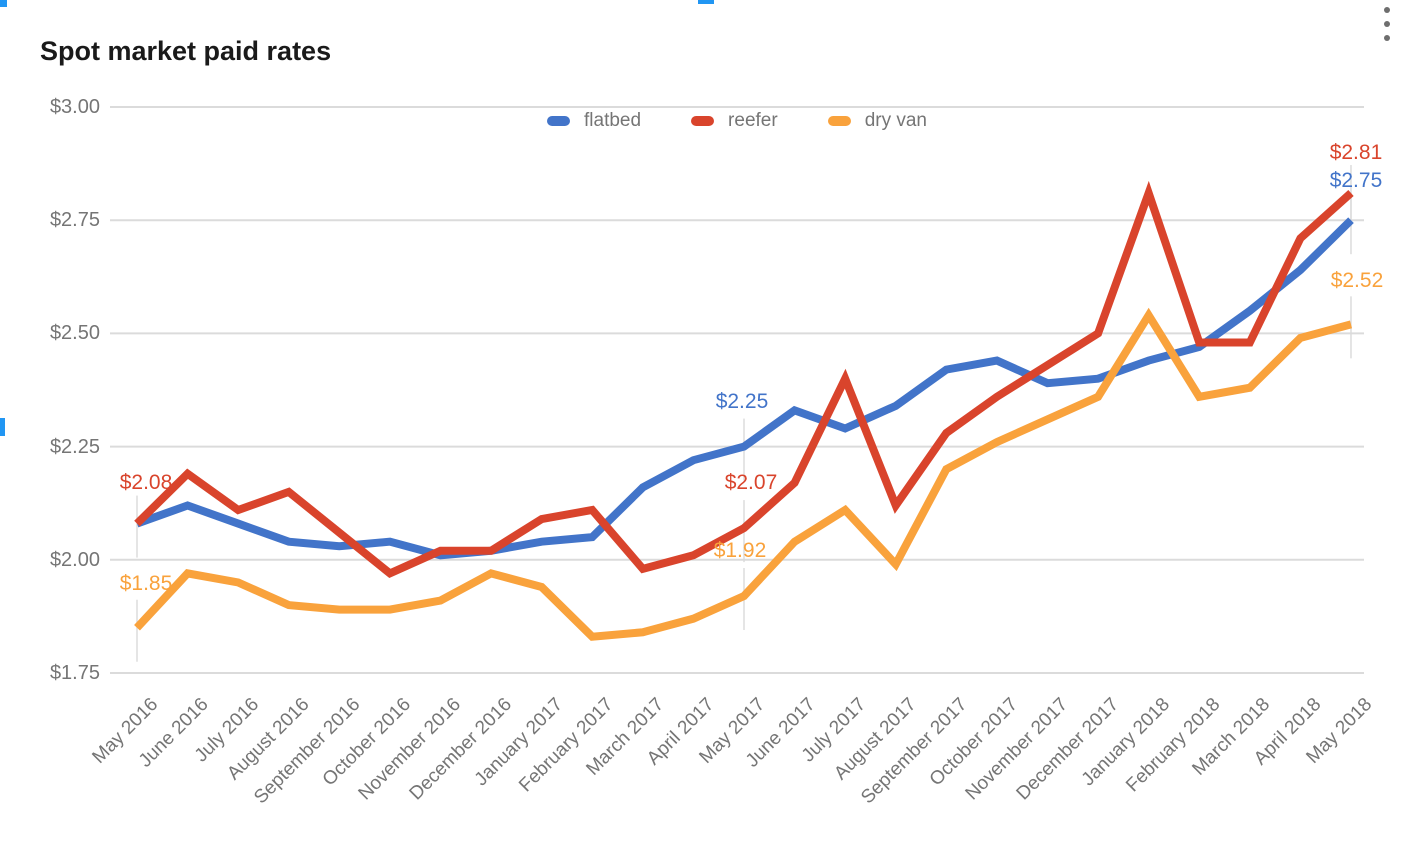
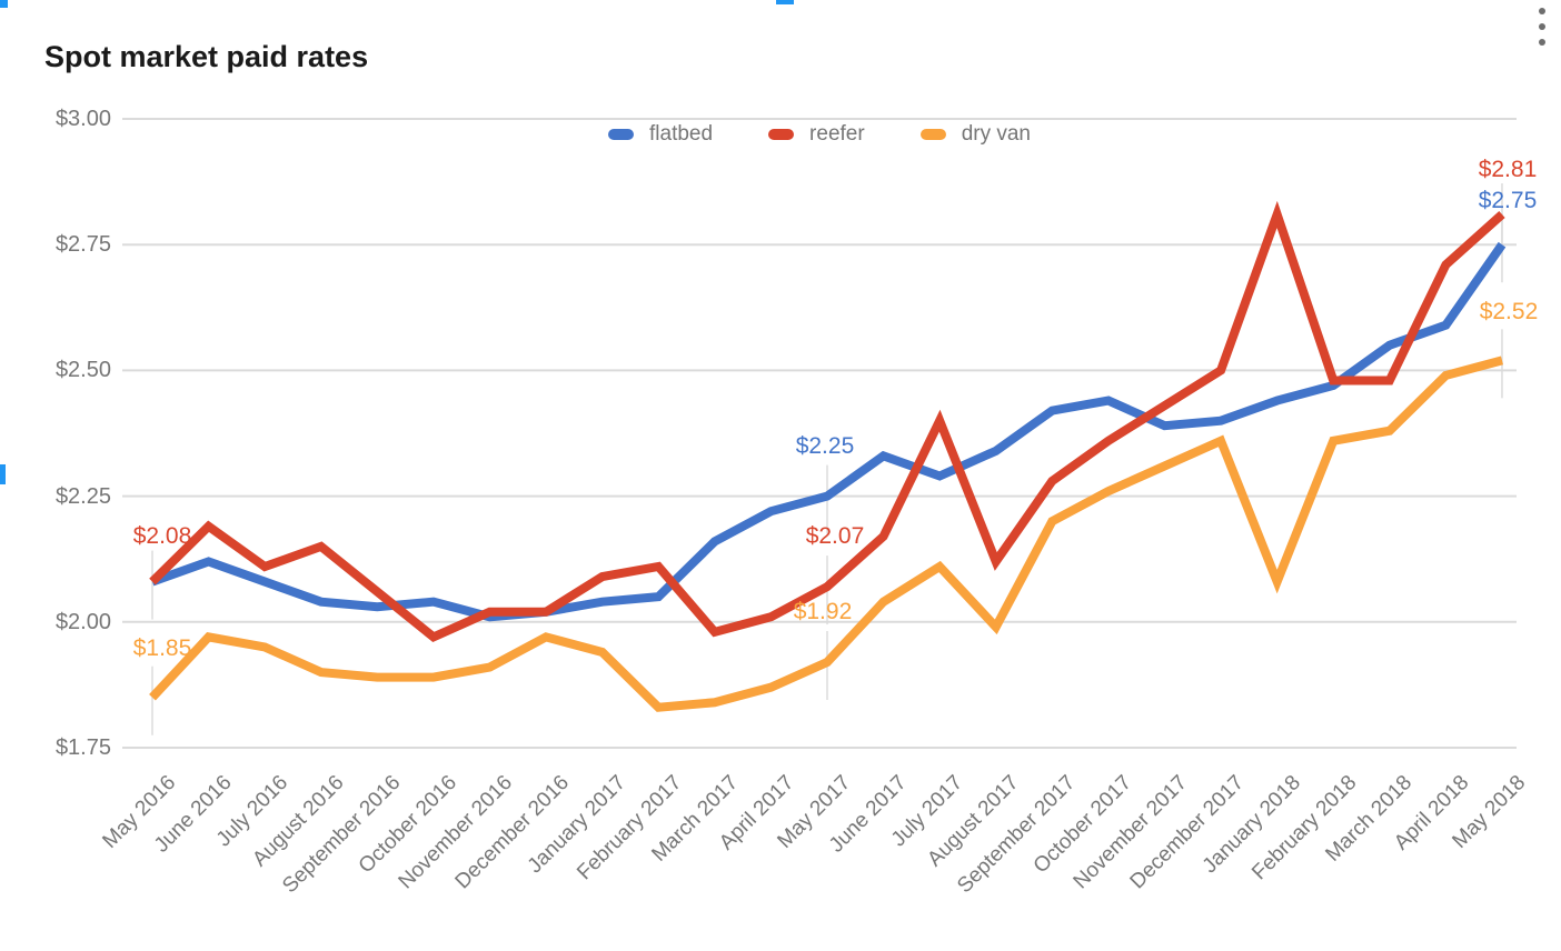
dry van/January 2018: $2.54 -> $2.08
flatbed/April 2018: $2.64 -> $2.59
